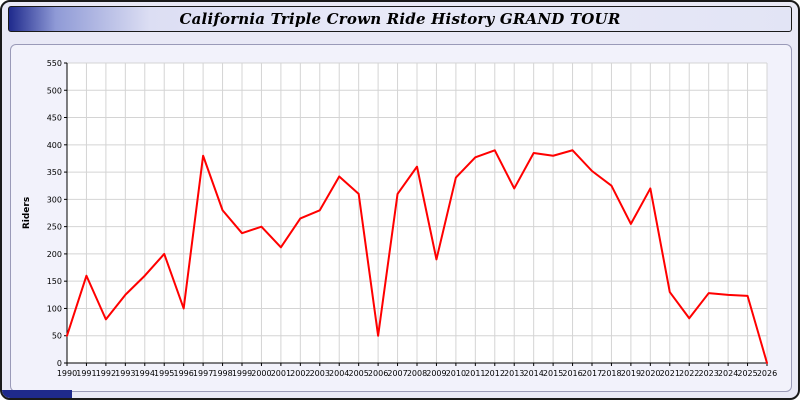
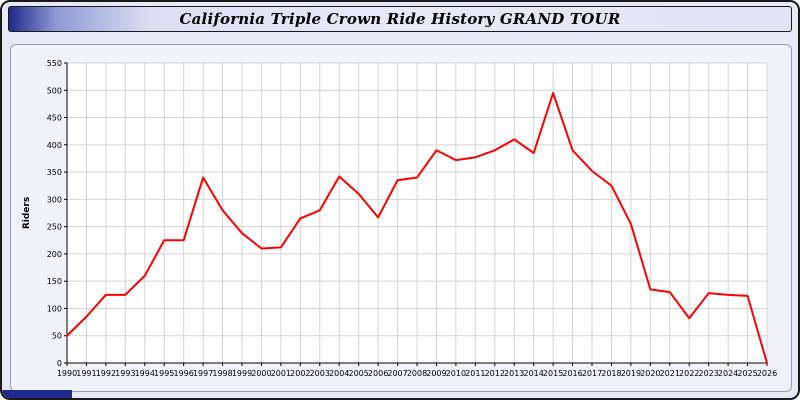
1991: 160 -> 80
1992: 80 -> 120
1995: 200 -> 220
1996: 100 -> 220
1997: 380 -> 340
2000: 250 -> 210
2006: 50 -> 270
2007: 310 -> 340
2008: 360 -> 340
2009: 190 -> 390
2010: 340 -> 370
2013: 320 -> 410
2015: 380 -> 500
2020: 320 -> 140
